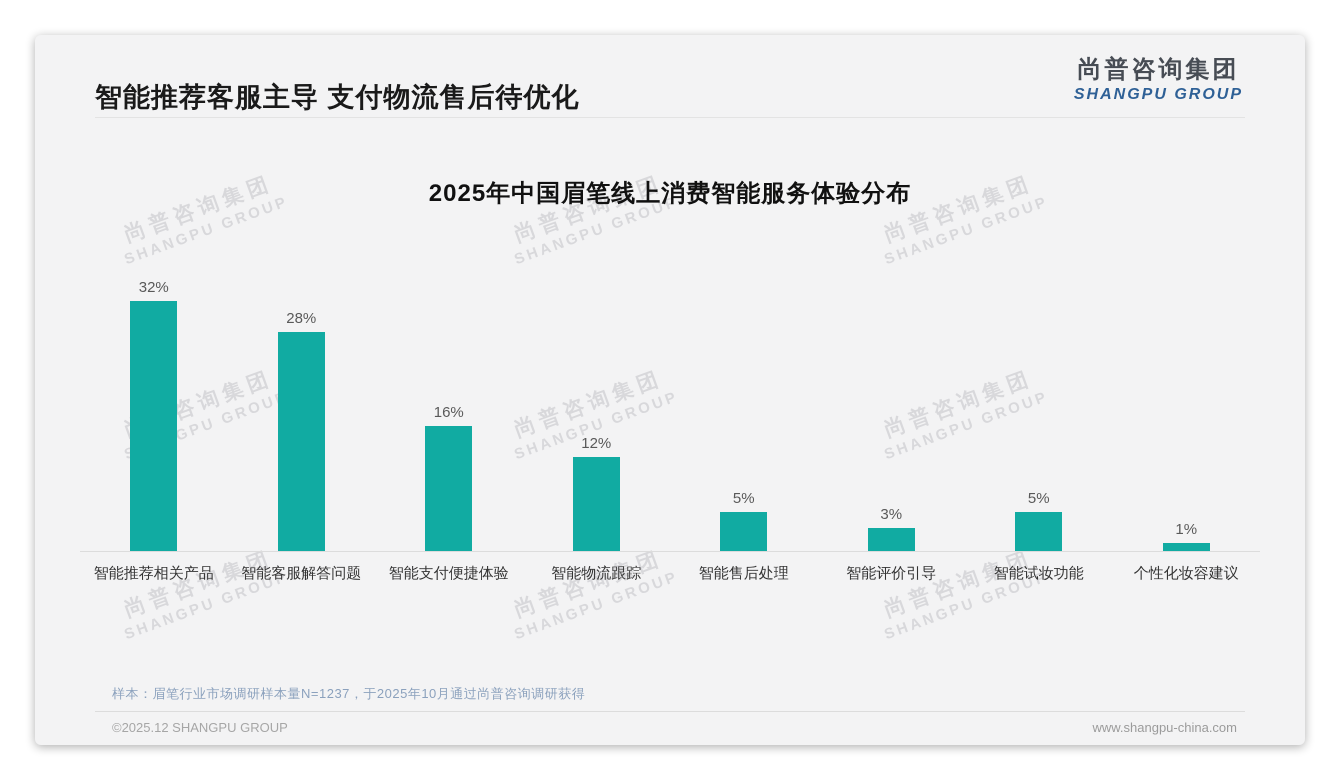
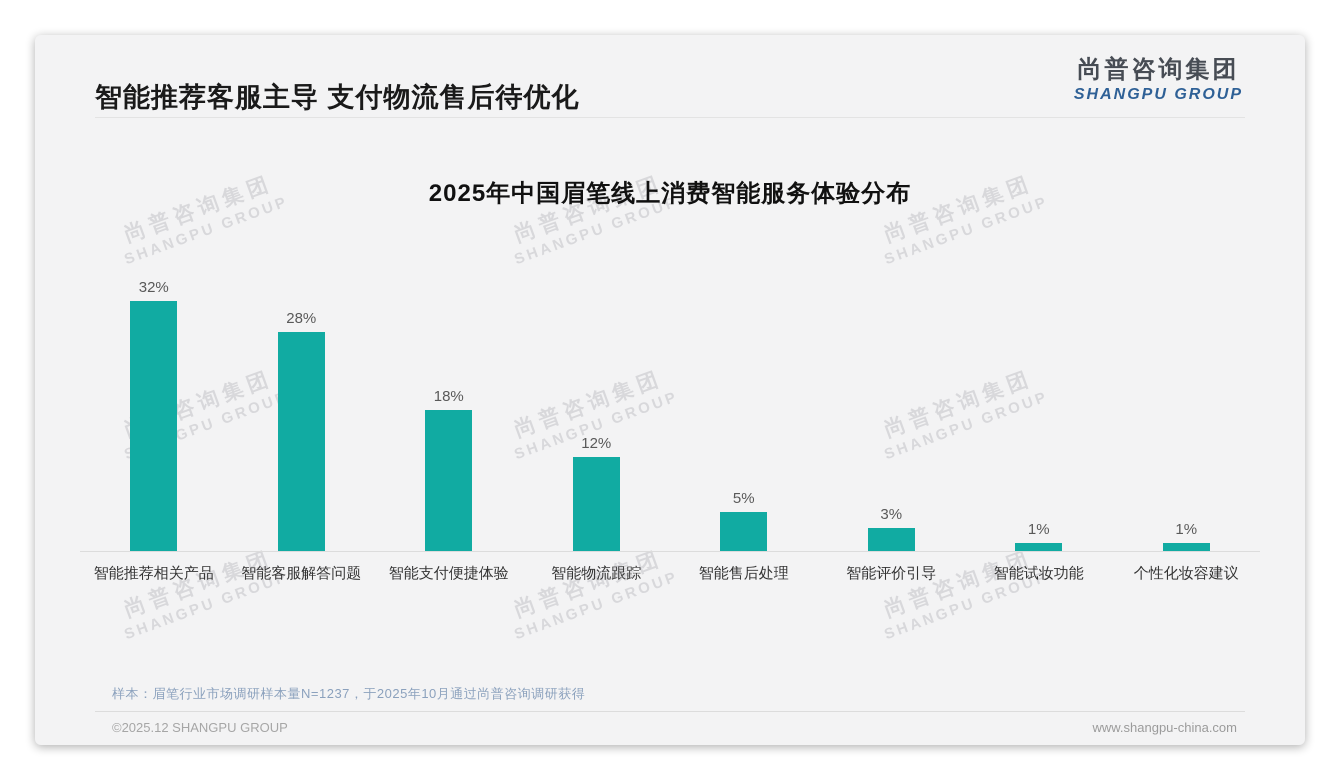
智能支付便捷体验: 16% -> 18%
智能试妆功能: 5% -> 1%
